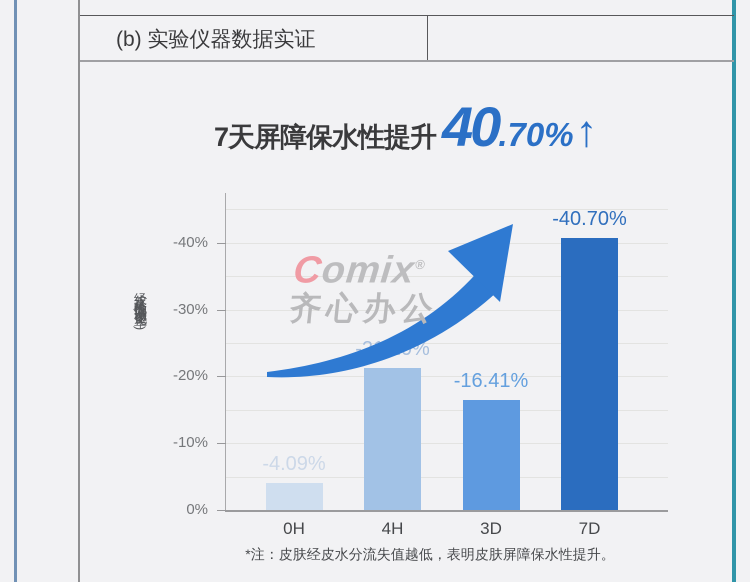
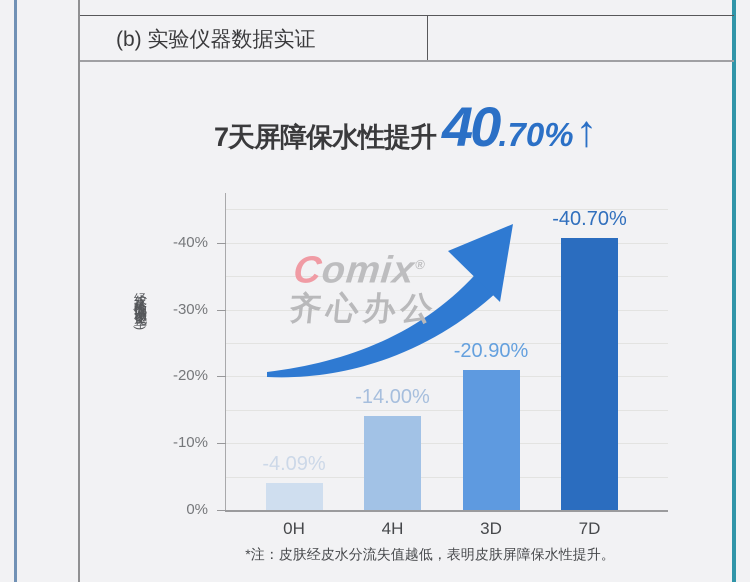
4H: -21.20% -> -14.00%
3D: -16.41% -> -20.90%
